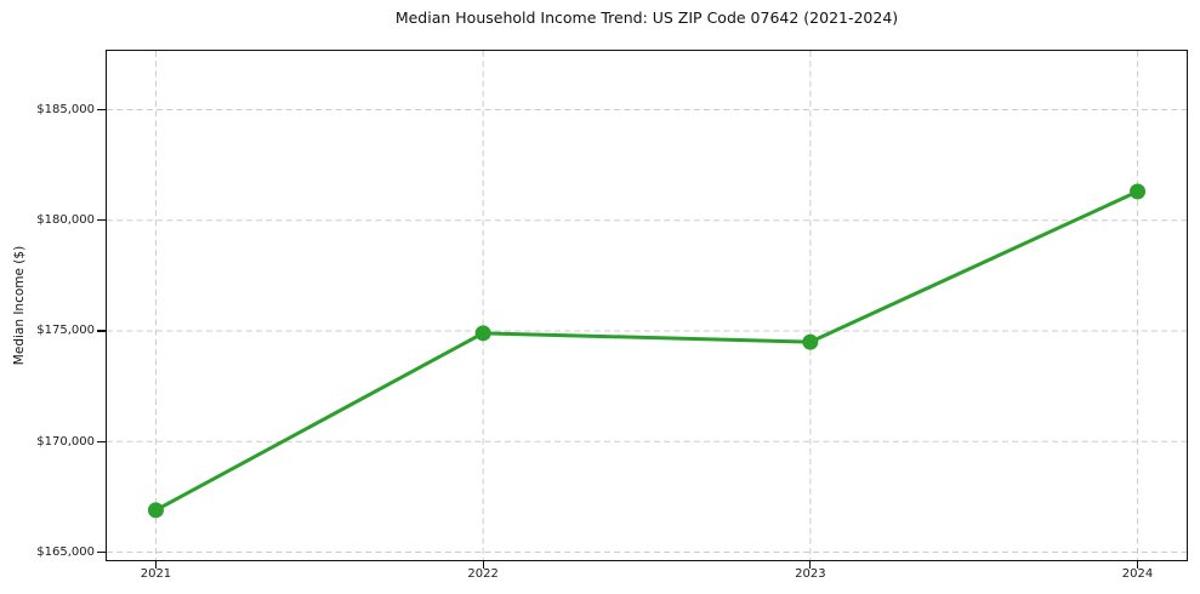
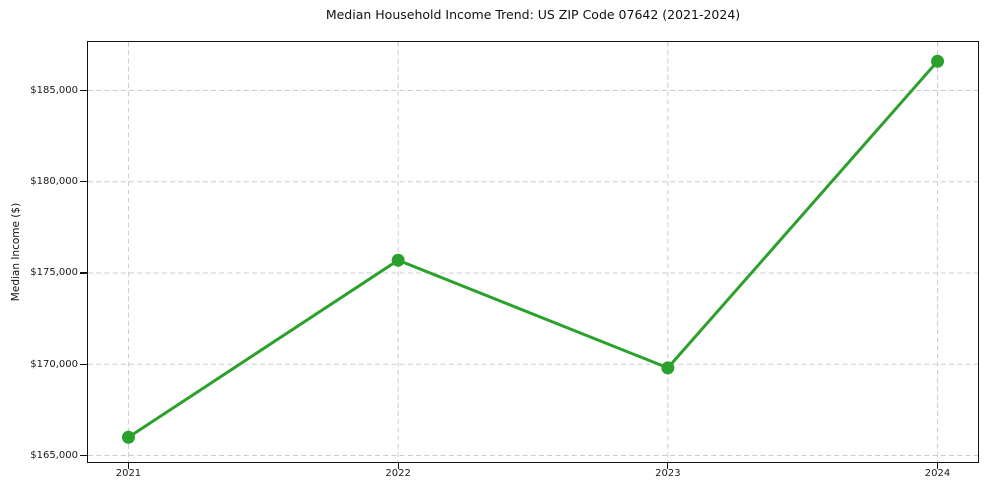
2021: $166900 -> $166000
2022: $174900 -> $175700
2023: $174500 -> $169800
2024: $181300 -> $186600
